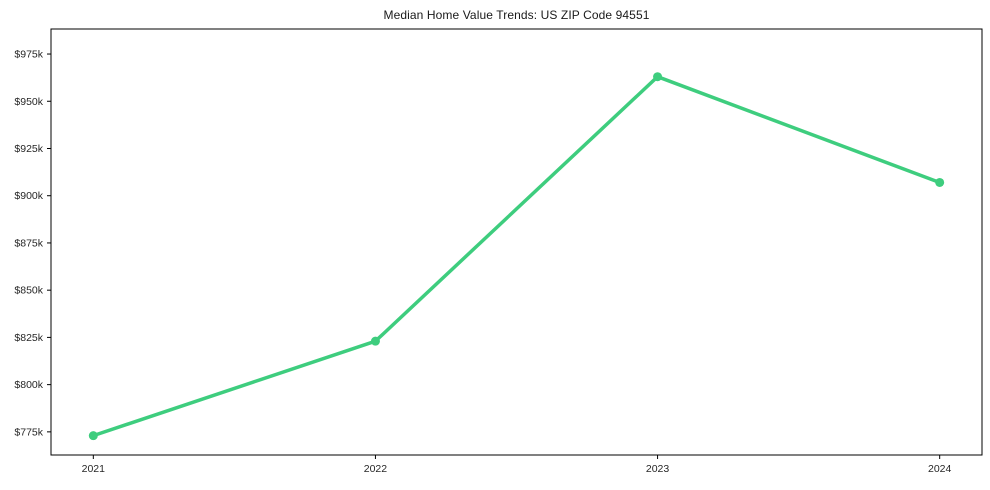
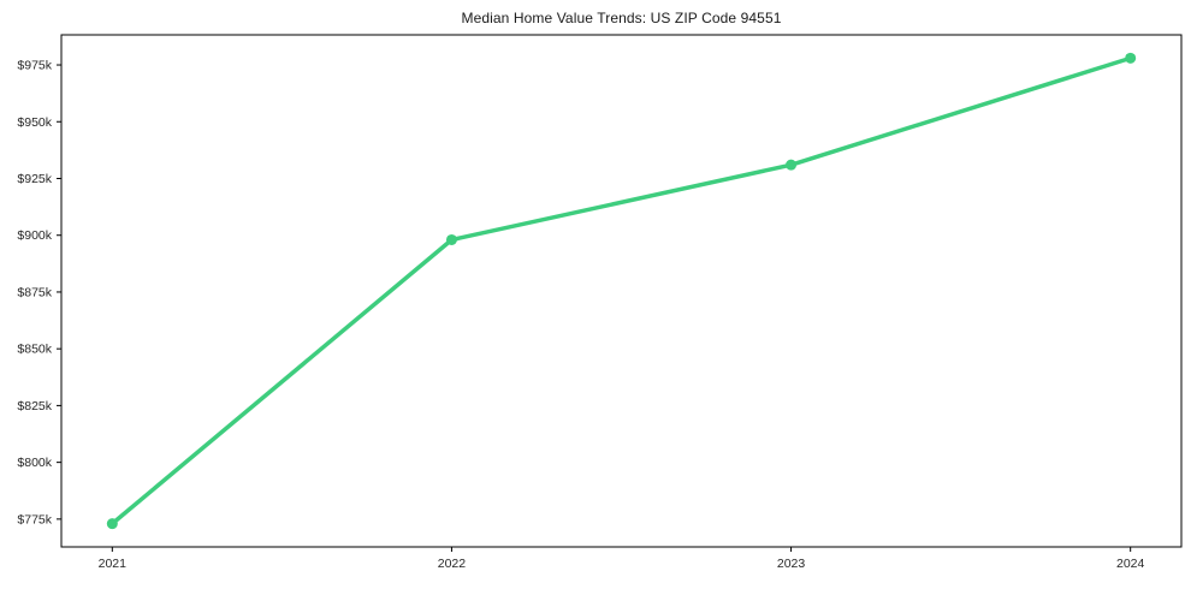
2022: $823k -> $898k
2023: $963k -> $931k
2024: $907k -> $978k
